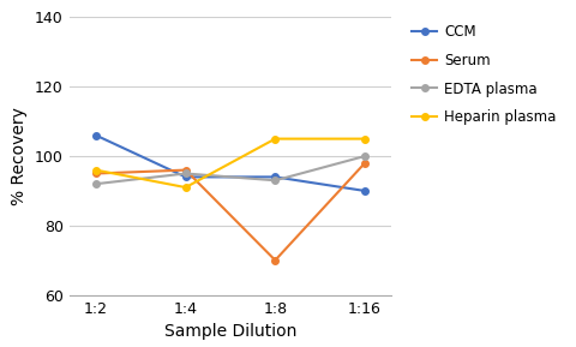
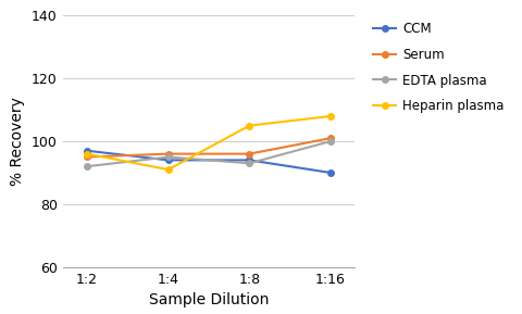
CCM/1:2: 106 -> 97
Serum/1:8: 70 -> 96
Serum/1:16: 98 -> 101
Heparin plasma/1:16: 105 -> 108
